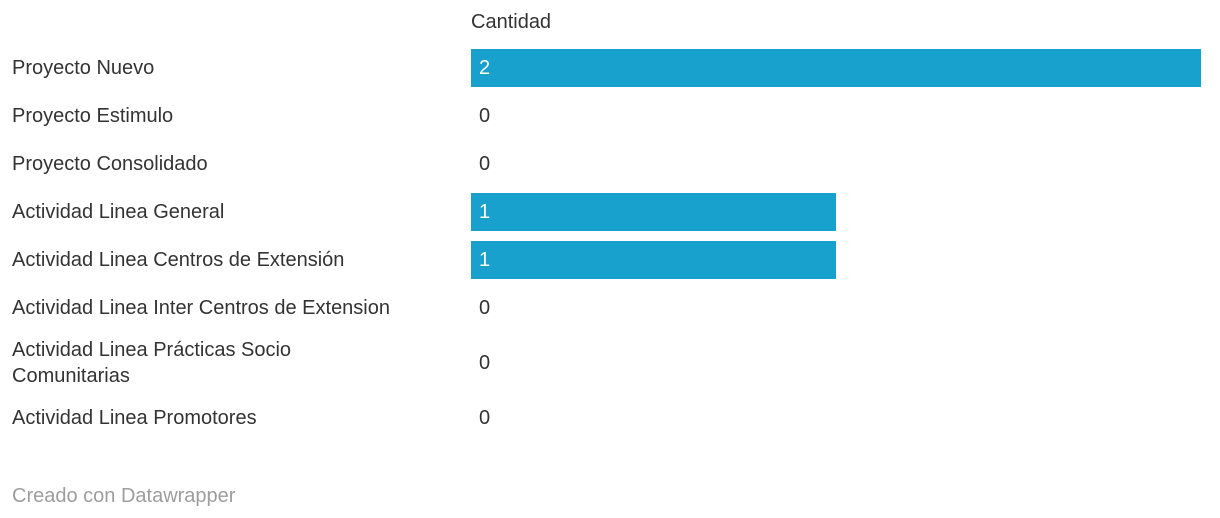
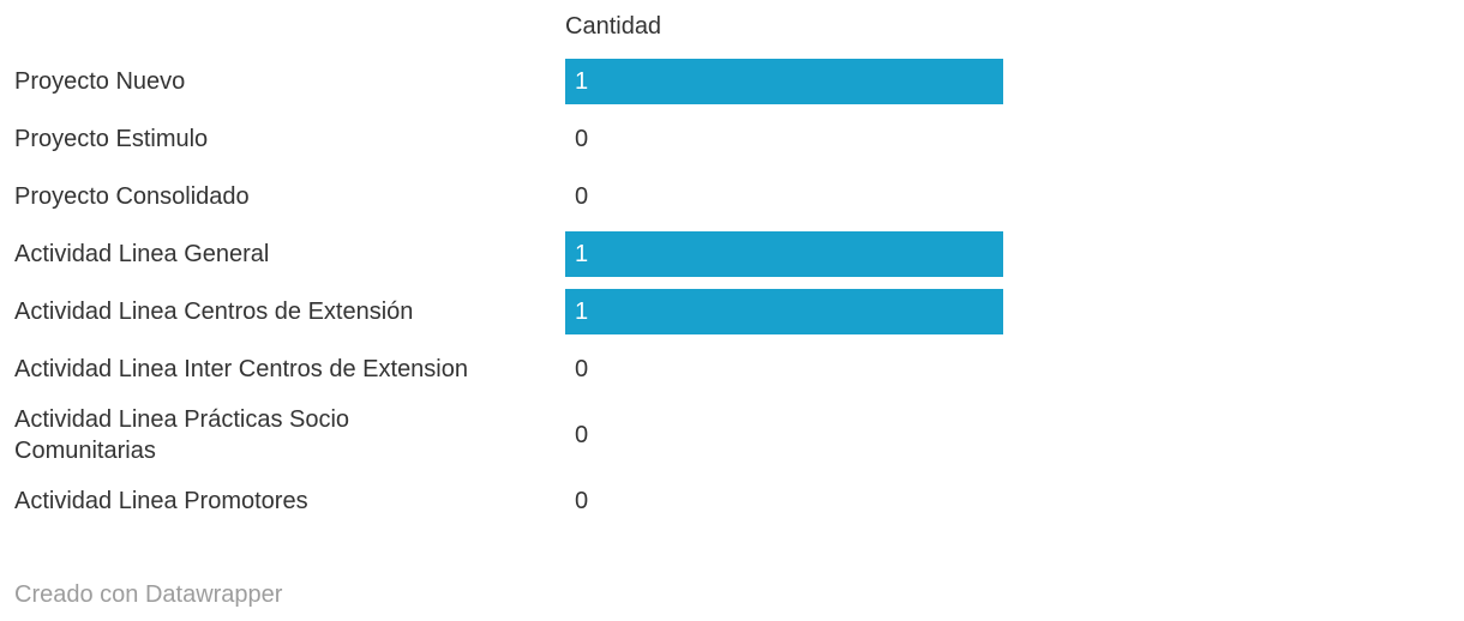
Proyecto Nuevo: 2 -> 1
